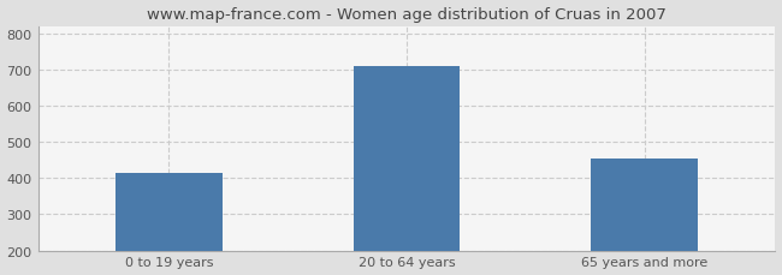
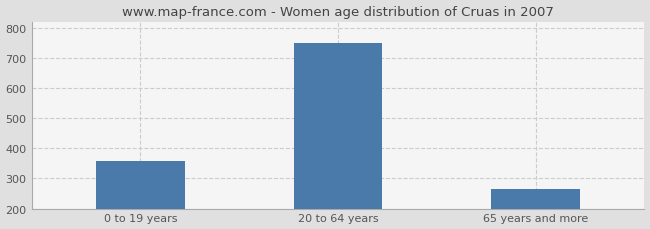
0 to 19 years: 415 -> 358
20 to 64 years: 710 -> 748
65 years and more: 455 -> 265
